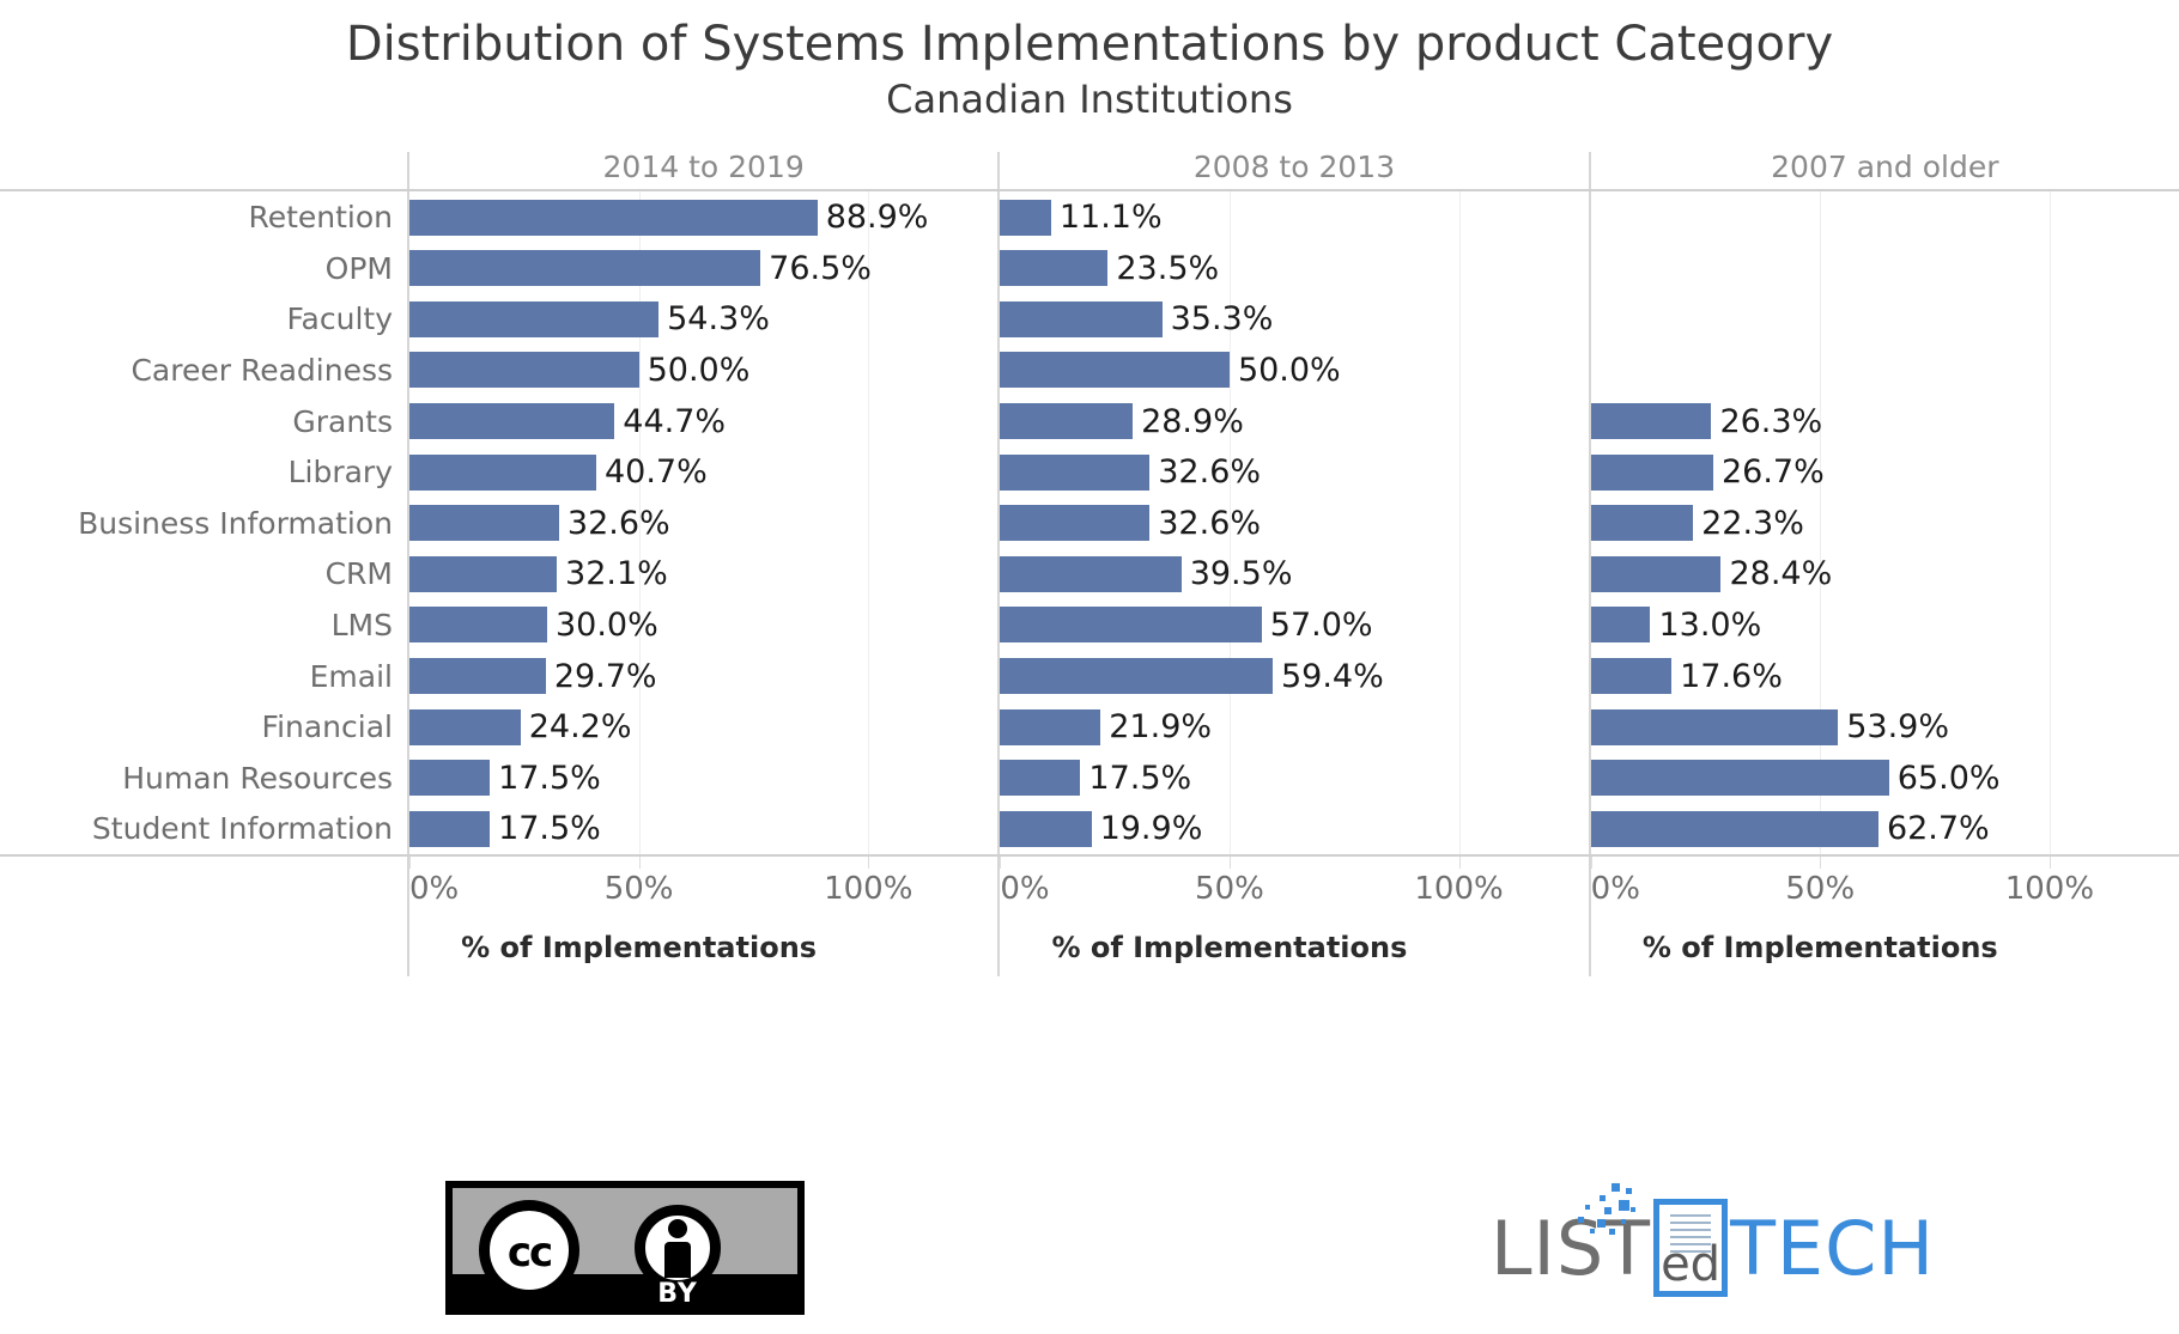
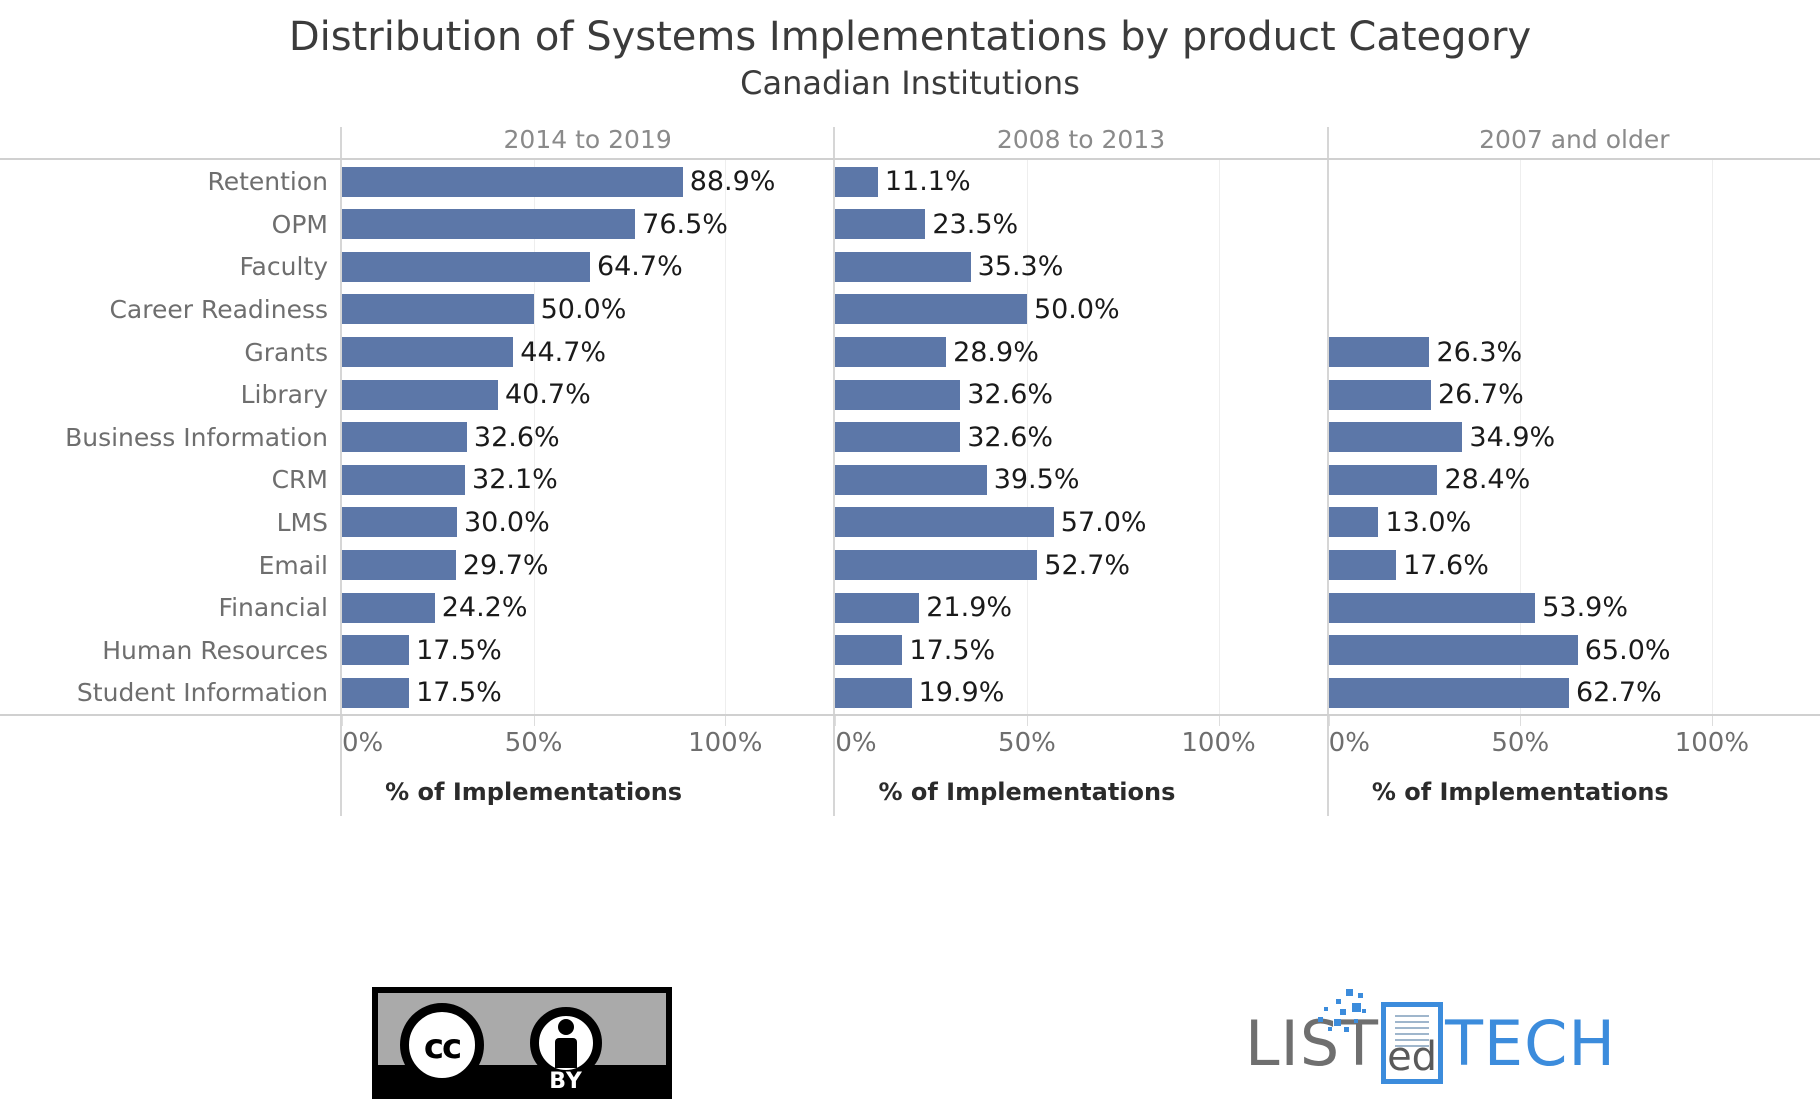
2014 to 2019/Faculty: 54.3% -> 64.7%
2007 and older/Business Information: 22.3% -> 34.9%
2008 to 2013/Email: 59.4% -> 52.7%
